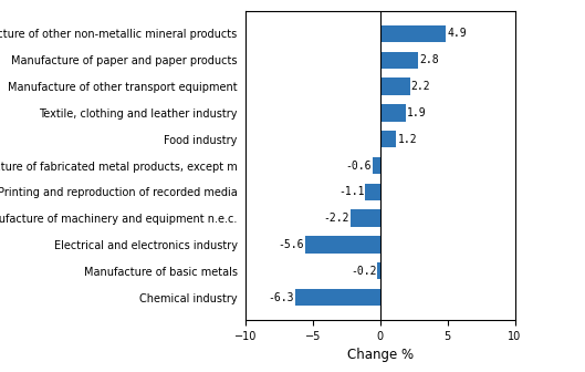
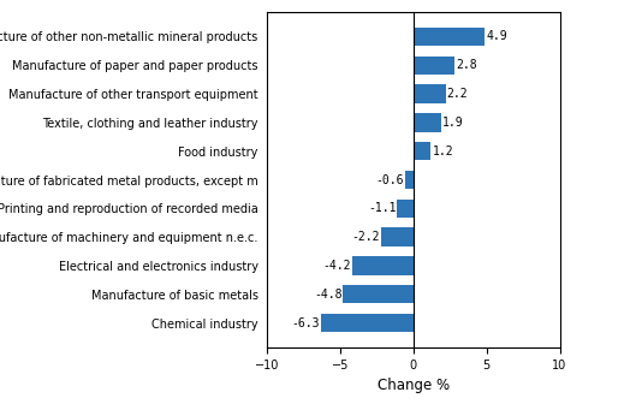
Electrical and electronics industry: -5.6 -> -4.2
Manufacture of basic metals: -0.2 -> -4.8
